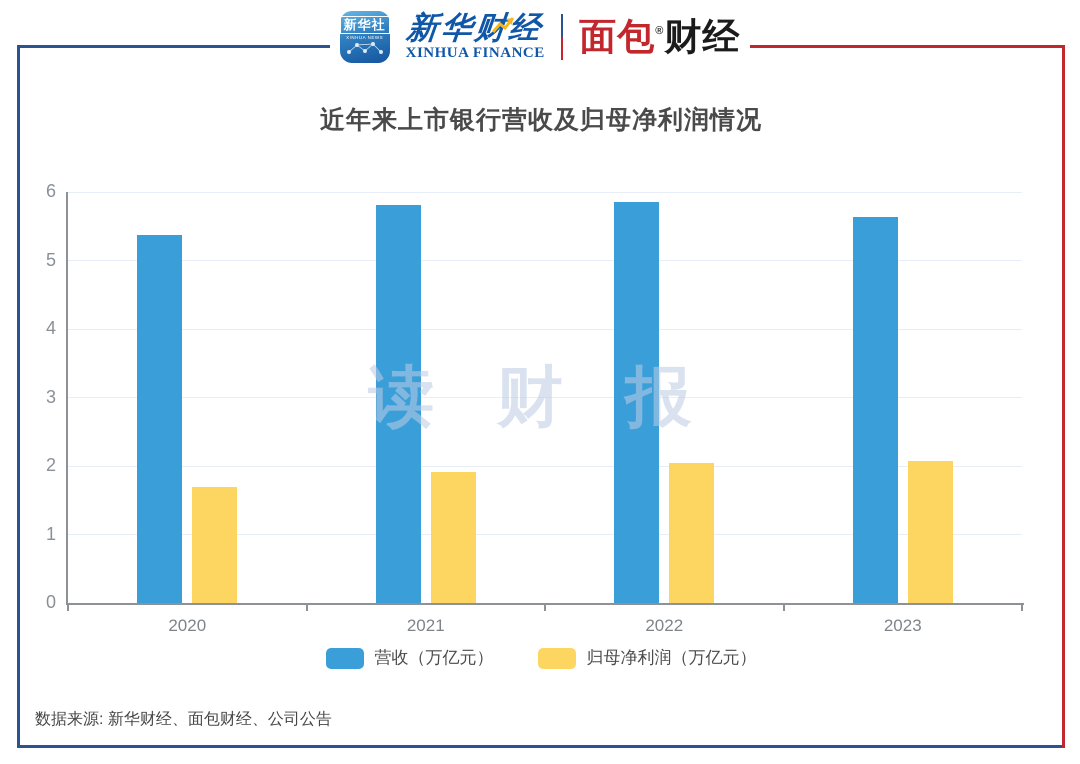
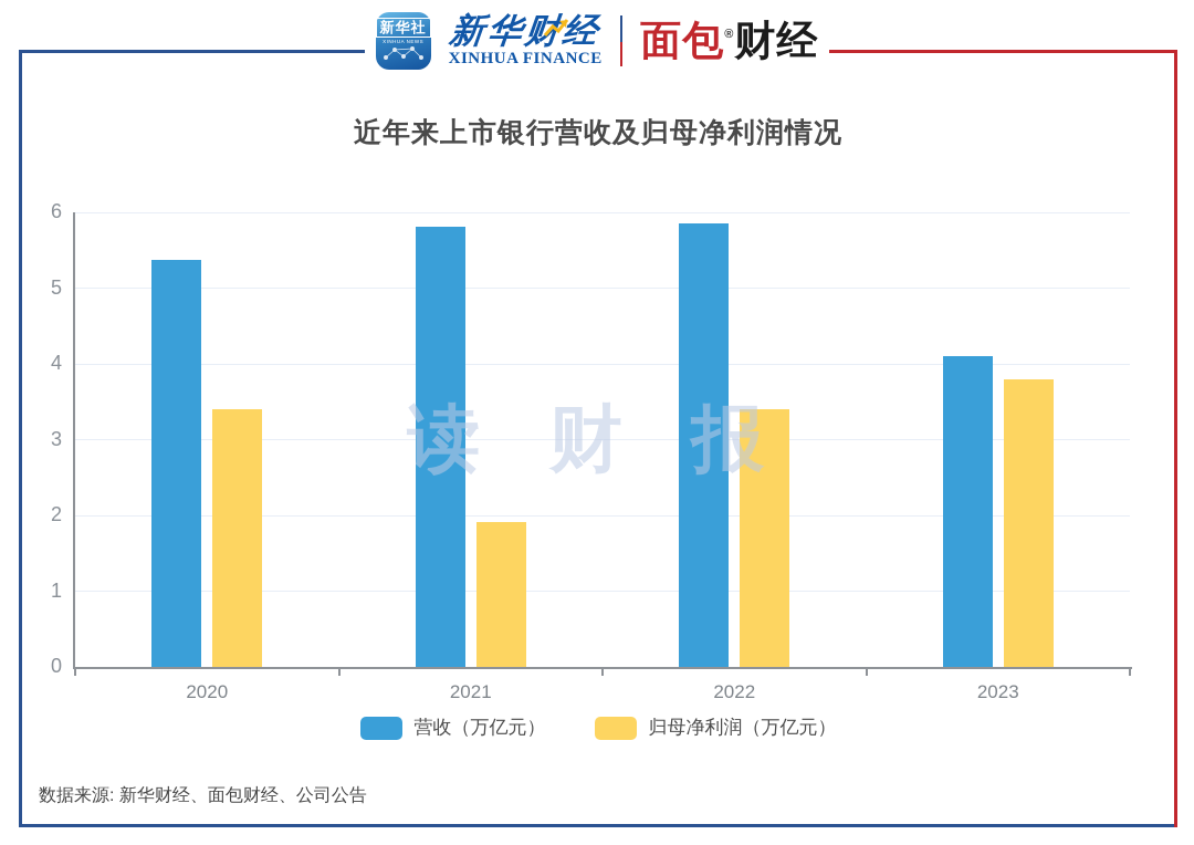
归母净利润（万亿元）/2020: 1.7 -> 3.4
归母净利润（万亿元）/2022: 2.0 -> 3.4
营收（万亿元）/2023: 5.6 -> 4.1
归母净利润（万亿元）/2023: 2.1 -> 3.8
